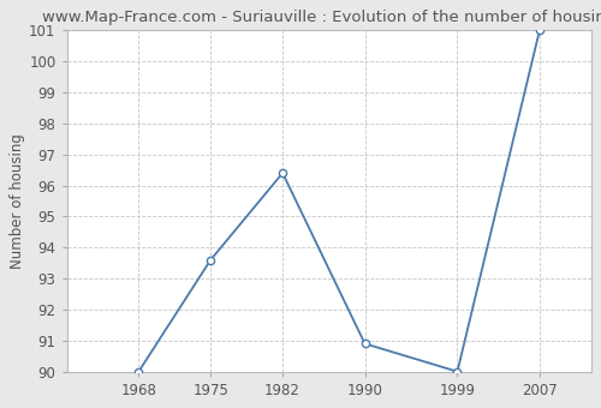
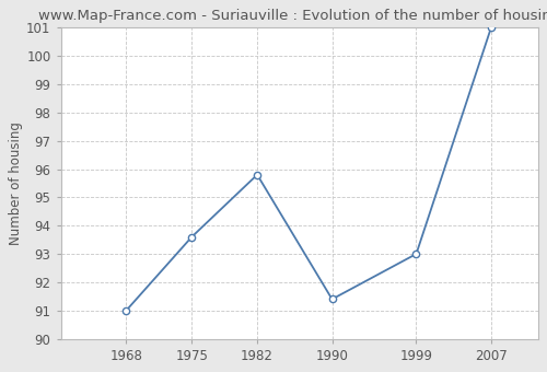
1968: 90.0 -> 91.0
1982: 96.4 -> 95.8
1990: 90.9 -> 91.4
1999: 90.0 -> 93.0
